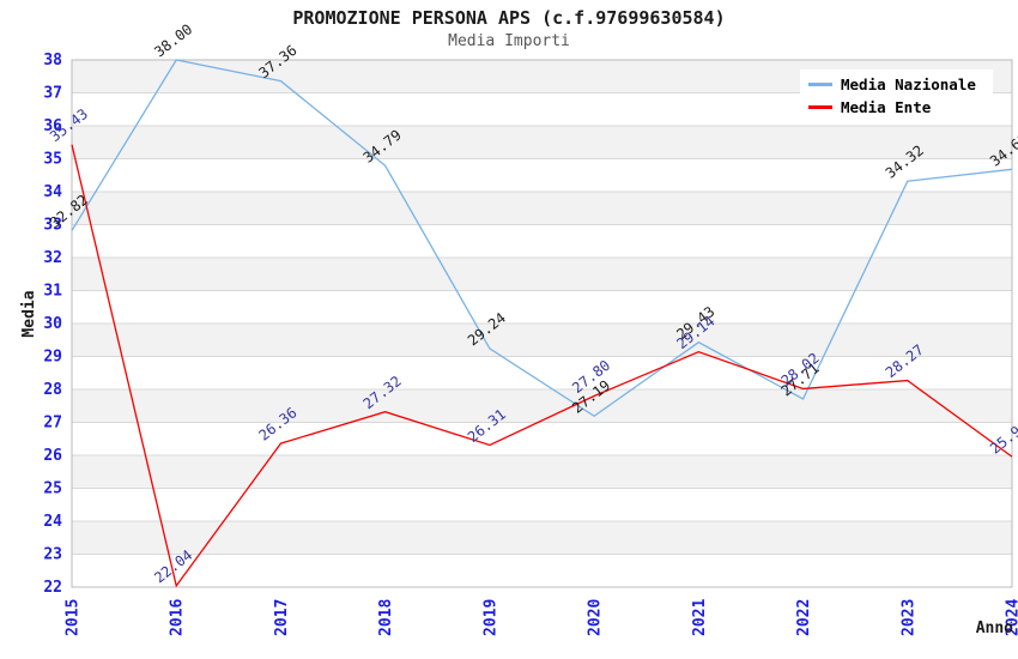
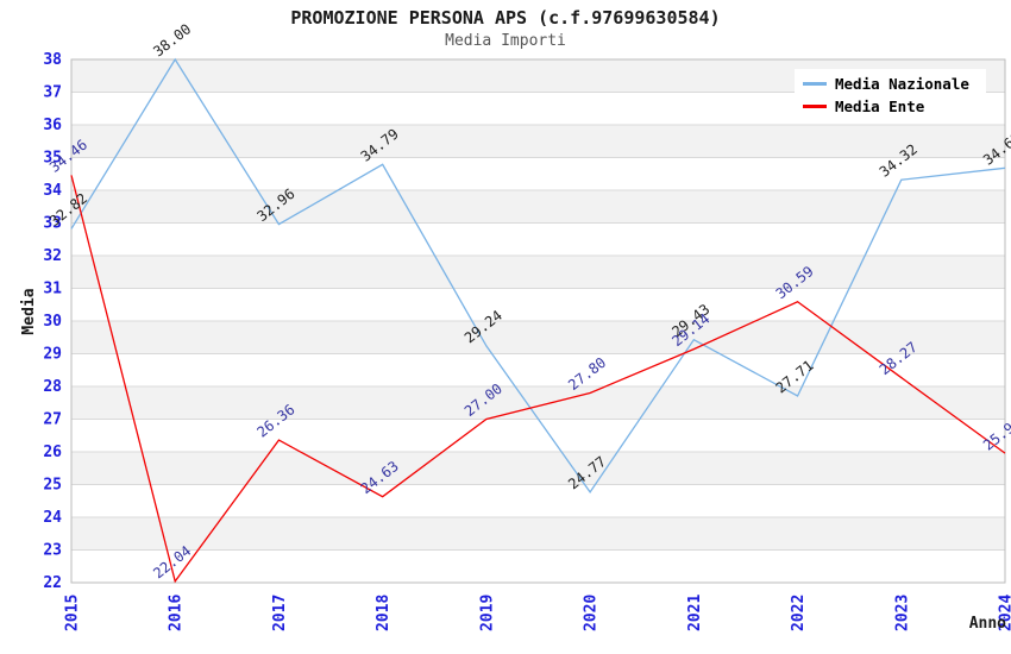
Media Ente/2015: 35.43 -> 34.46
Media Nazionale/2017: 37.36 -> 32.96
Media Ente/2018: 27.32 -> 24.63
Media Ente/2019: 26.31 -> 27.00
Media Nazionale/2020: 27.19 -> 24.77
Media Ente/2022: 28.02 -> 30.59
